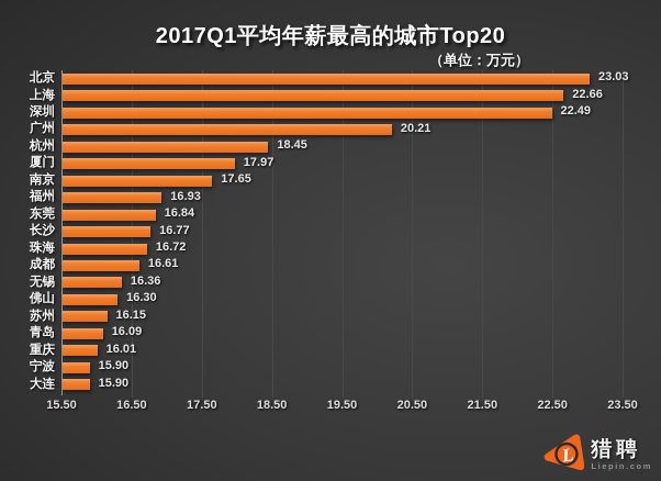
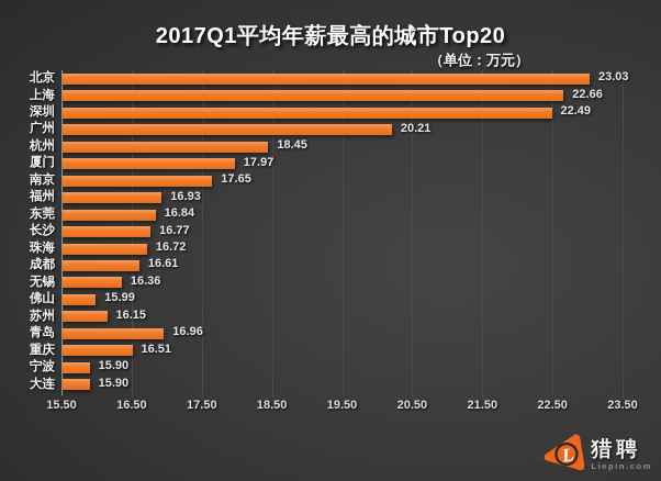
佛山: 16.30 -> 15.99
青岛: 16.09 -> 16.96
重庆: 16.01 -> 16.51
